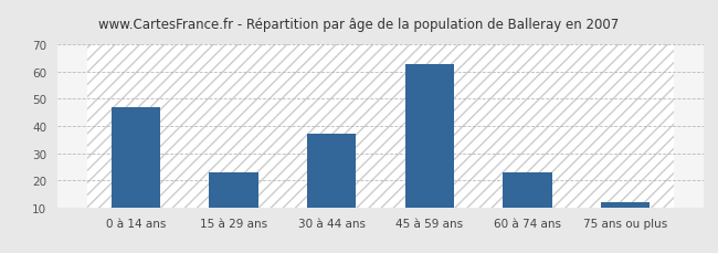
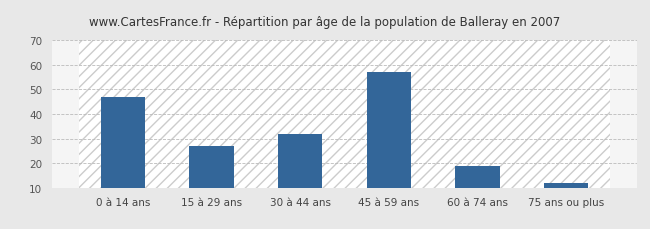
15 à 29 ans: 23 -> 27
30 à 44 ans: 37 -> 32
45 à 59 ans: 63 -> 57
60 à 74 ans: 23 -> 19
